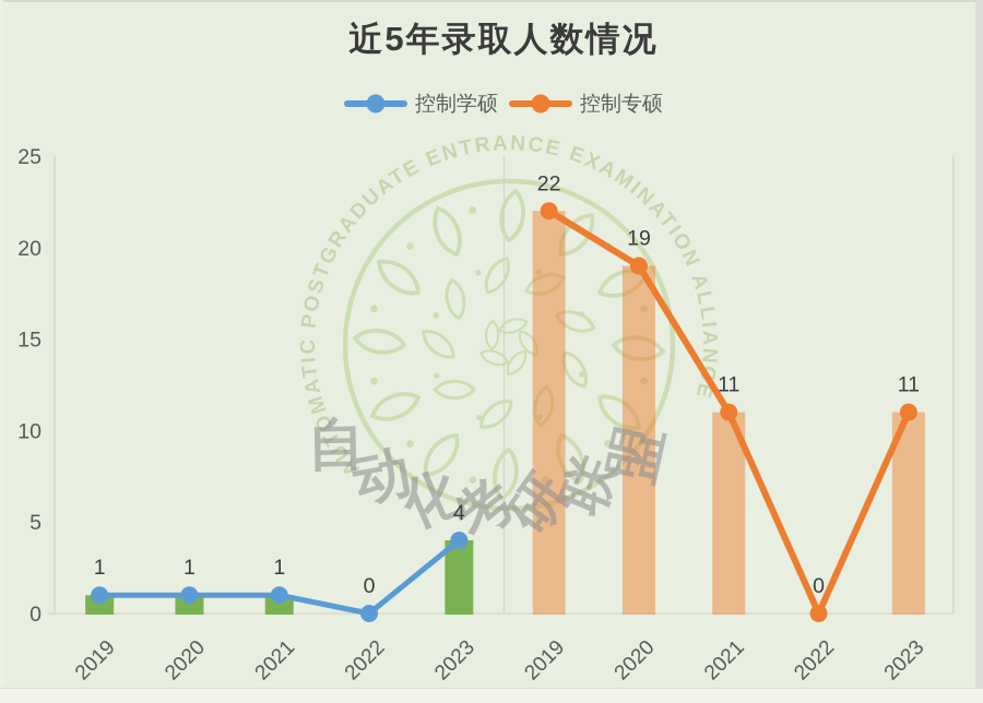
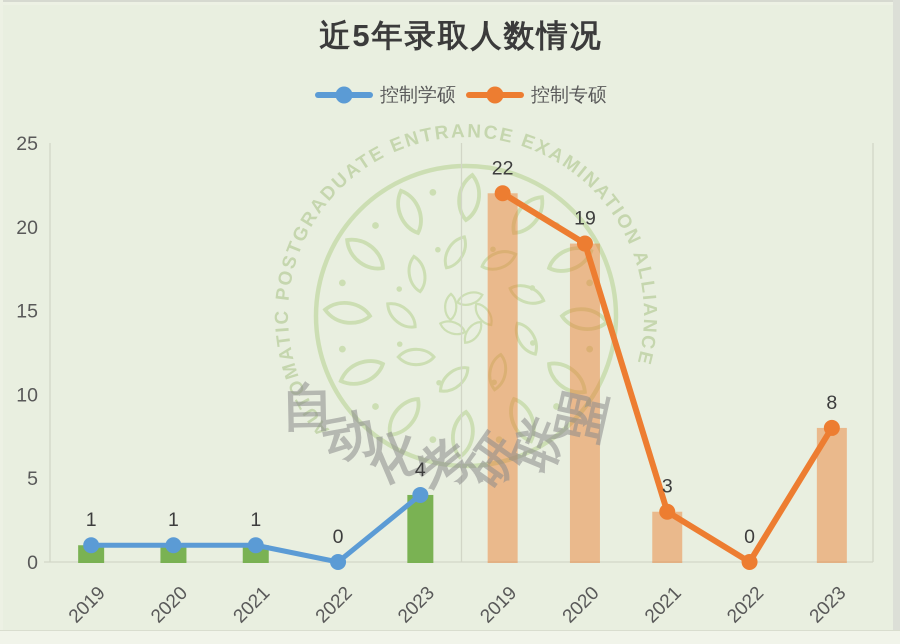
控制专硕/2021: 11 -> 3
控制专硕/2023: 11 -> 8
